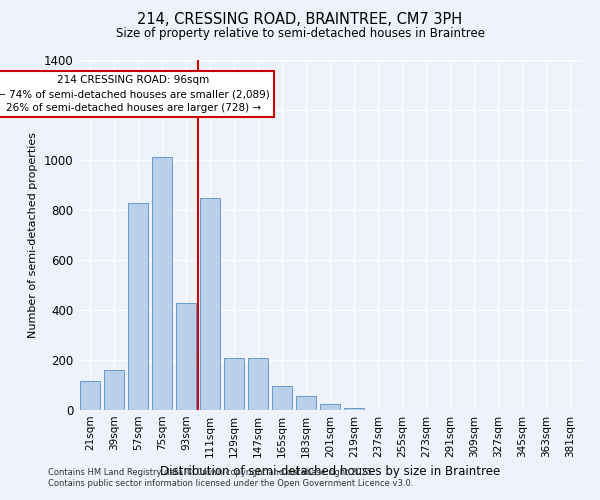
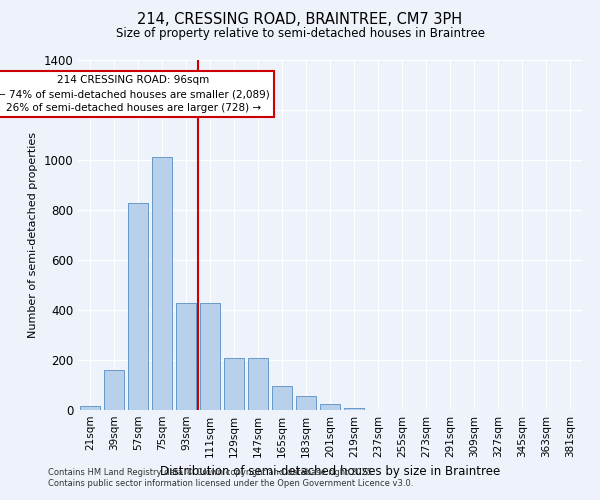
21sqm: 115 -> 18
111sqm: 850 -> 430
